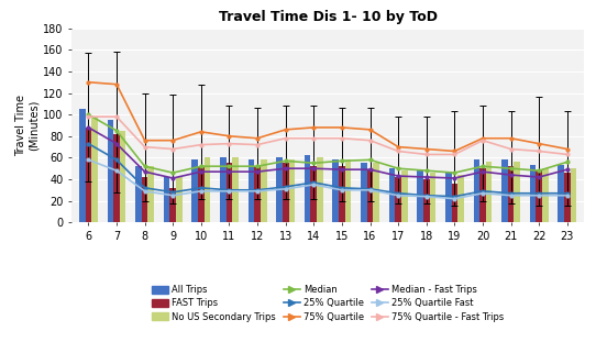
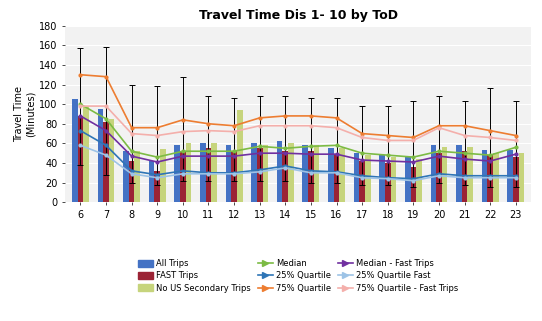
No US Secondary Trips/9: 42 -> 54
No US Secondary Trips/12: 58 -> 94
